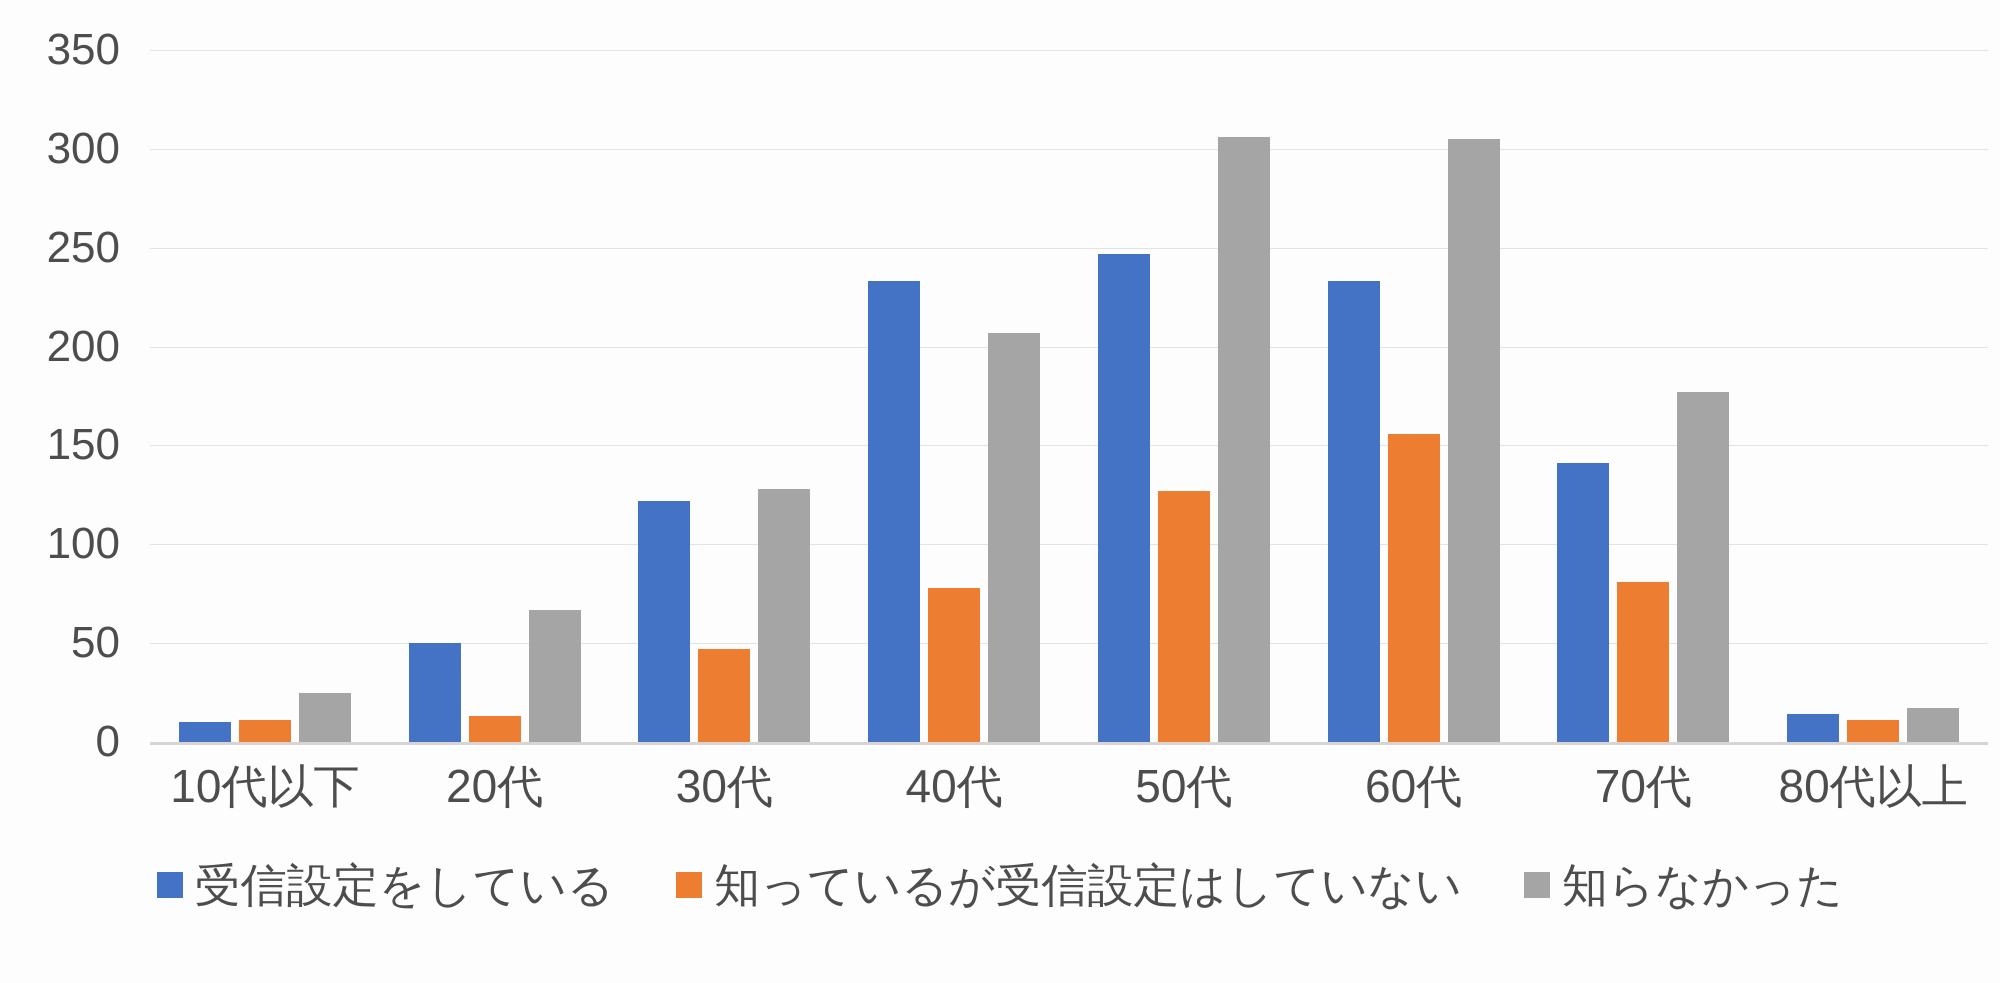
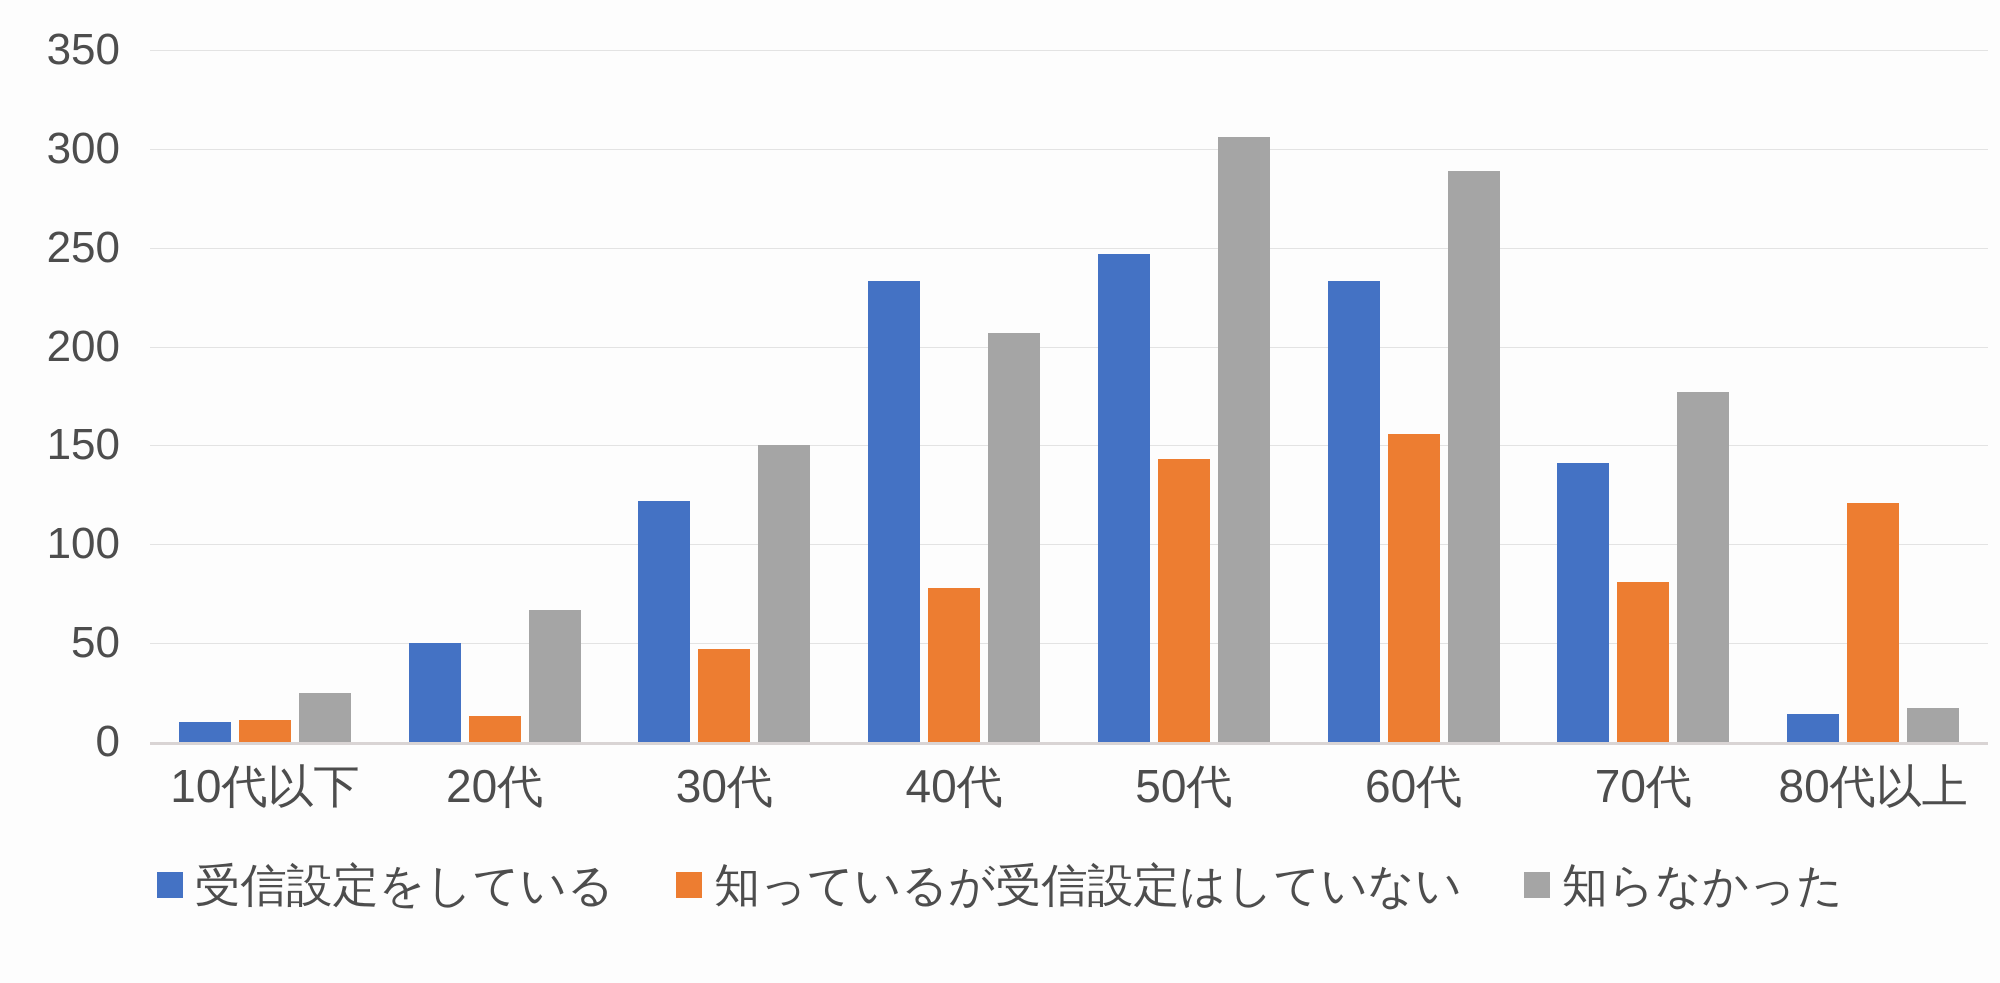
知らなかった/30代: 128 -> 150
知っているが受信設定はしていない/50代: 127 -> 143
知らなかった/60代: 305 -> 289
知っているが受信設定はしていない/80代以上: 11 -> 121
